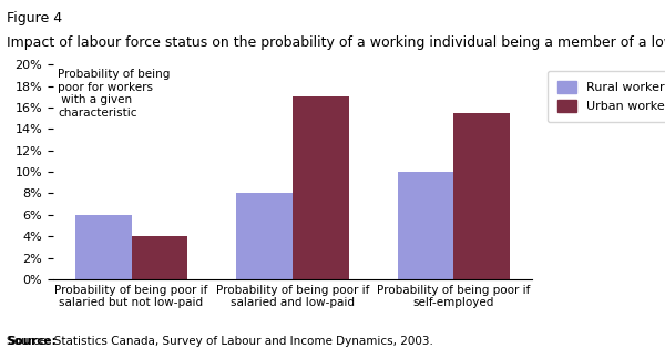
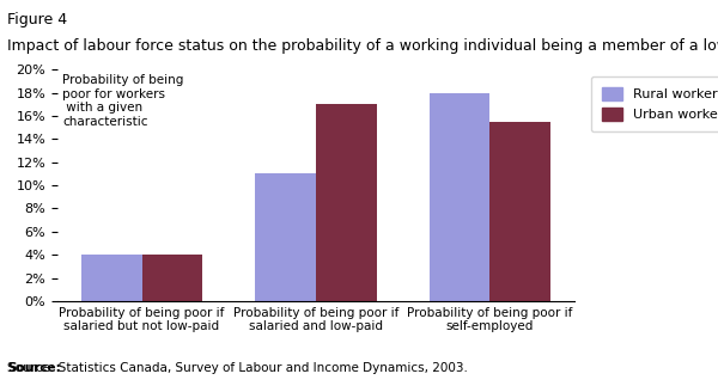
Rural worker/Probability of being poor if salaried but not low-paid: 6% -> 4%
Rural worker/Probability of being poor if salaried and low-paid: 8% -> 11%
Rural worker/Probability of being poor if self-employed: 10% -> 18%
